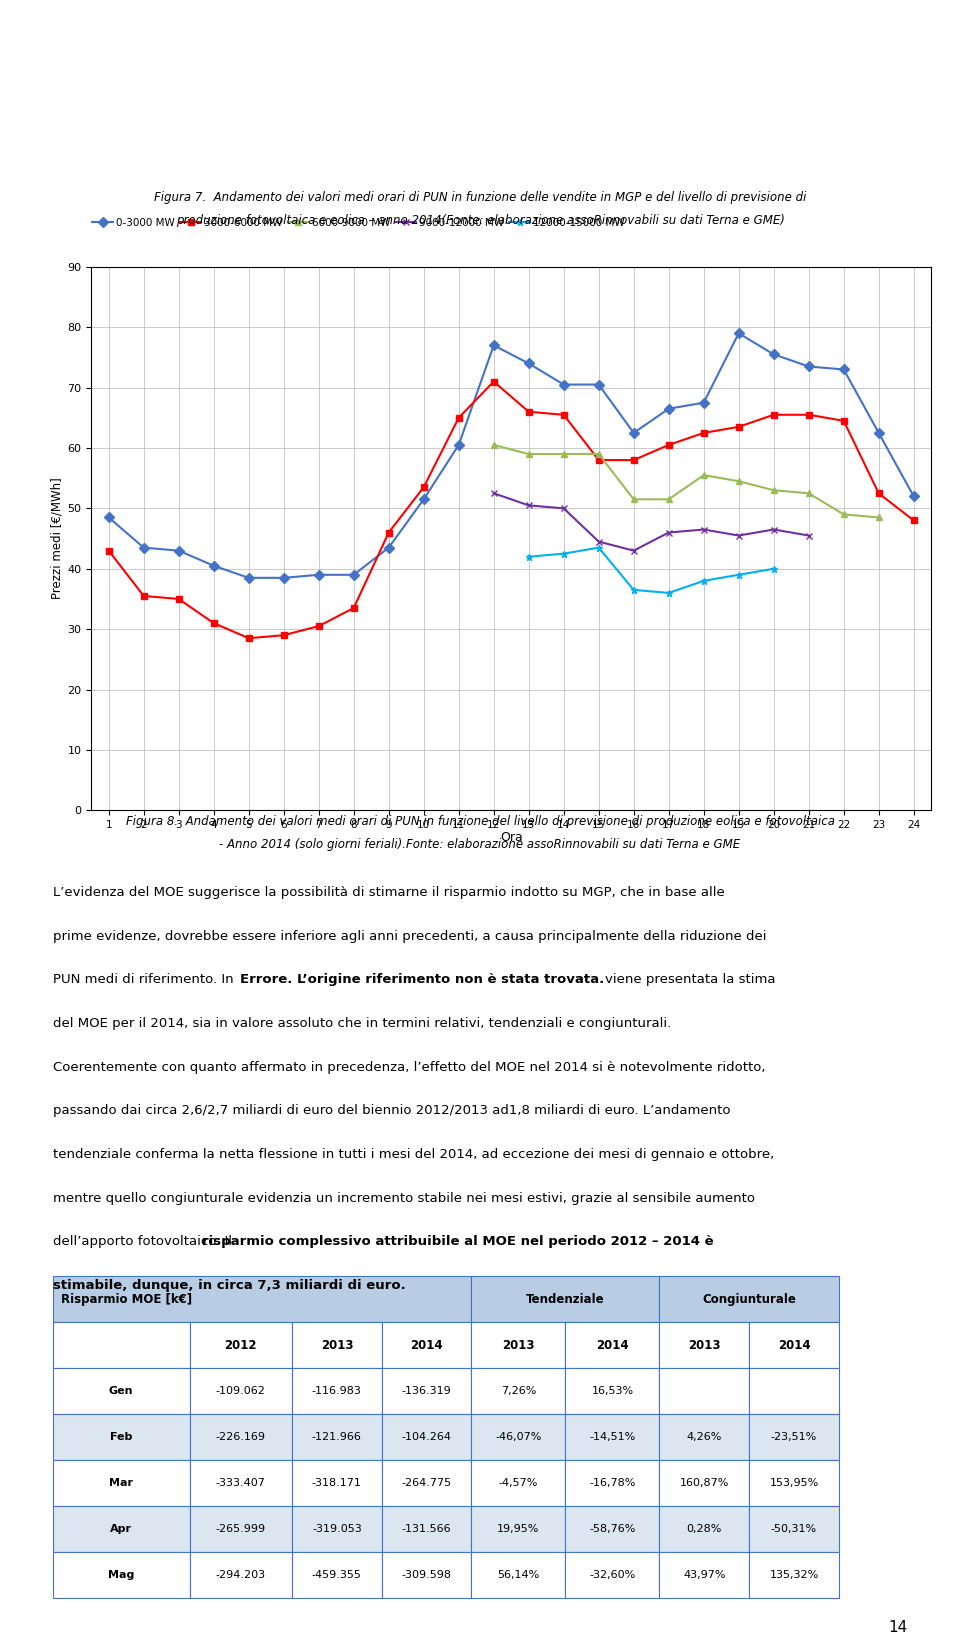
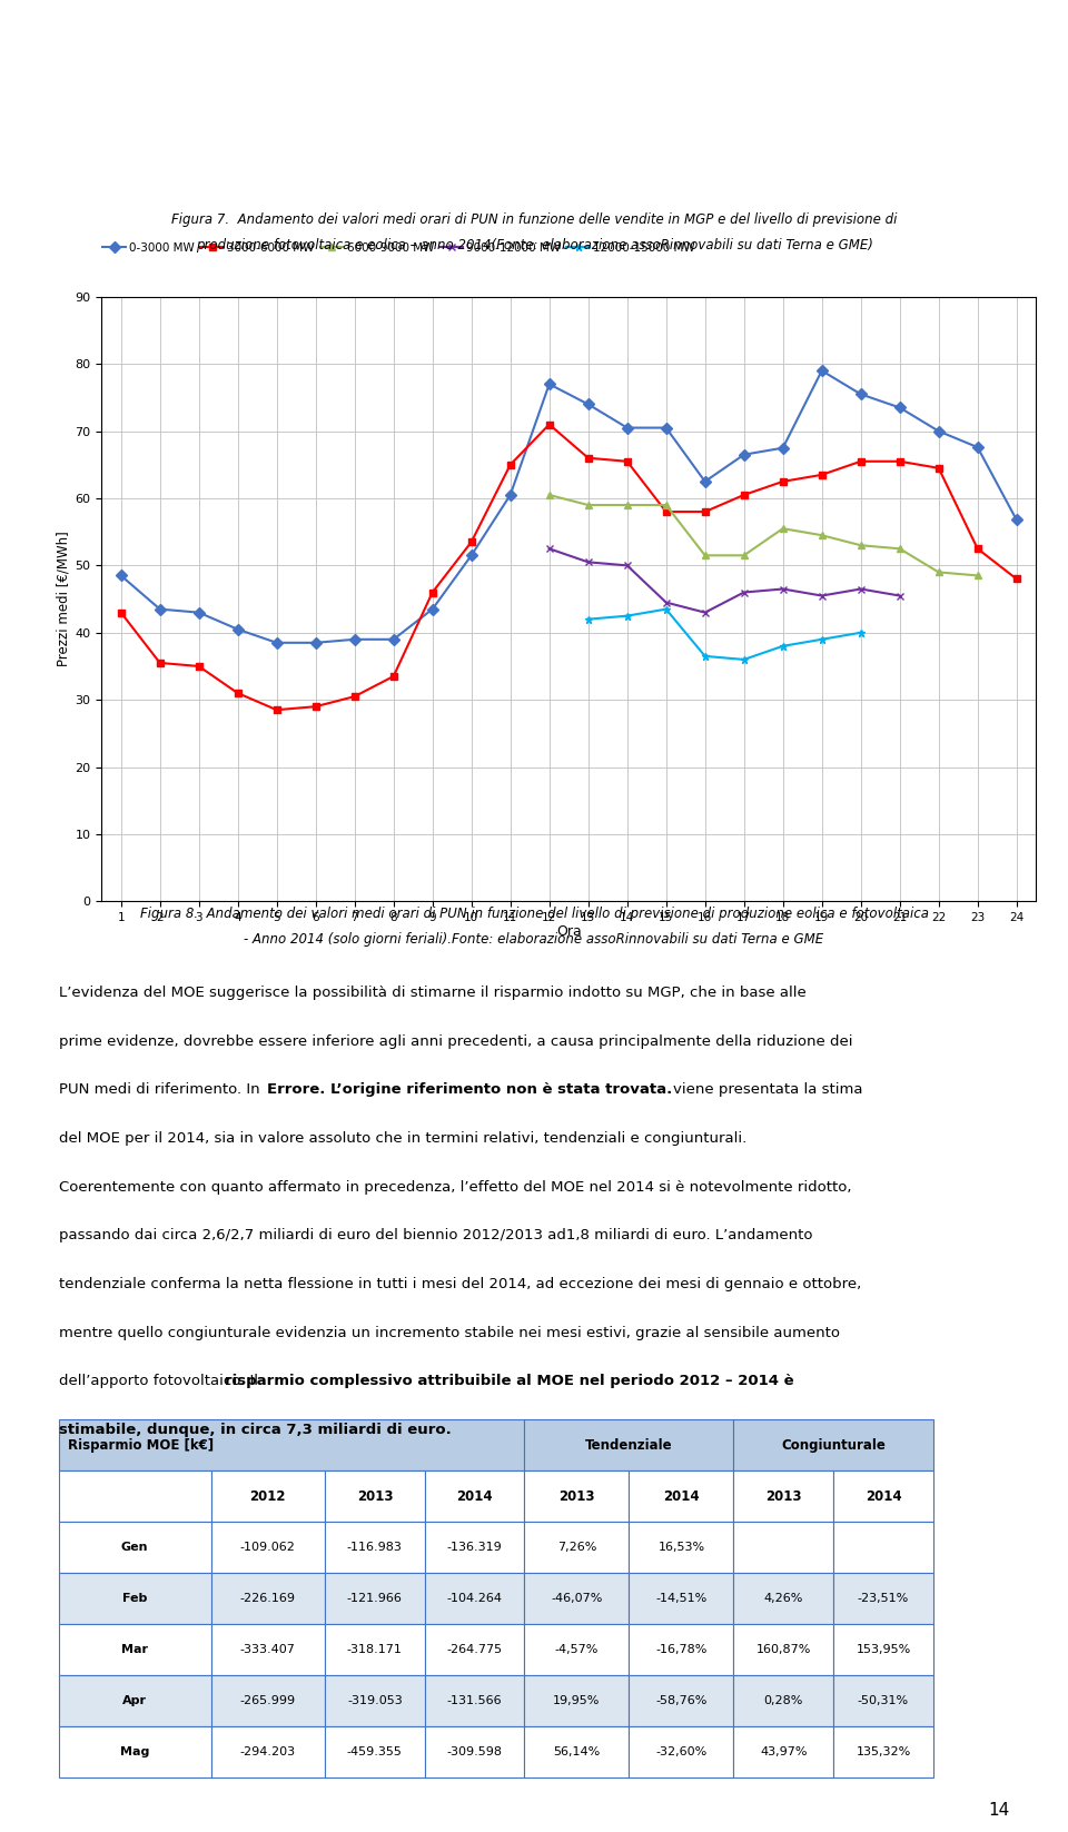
0-3000 MW/22: 73.0 -> 70.0
0-3000 MW/23: 62.5 -> 67.6
0-3000 MW/24: 52.0 -> 56.8
